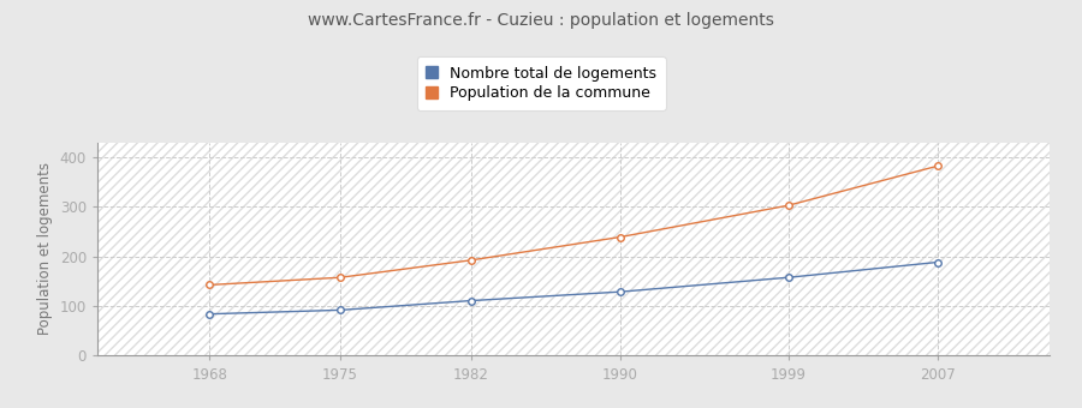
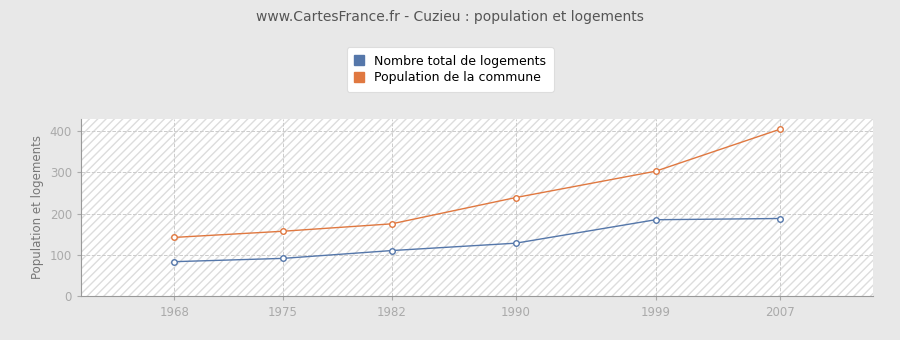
Population de la commune/1982: 192 -> 175
Nombre total de logements/1999: 157 -> 185
Population de la commune/2007: 383 -> 405
